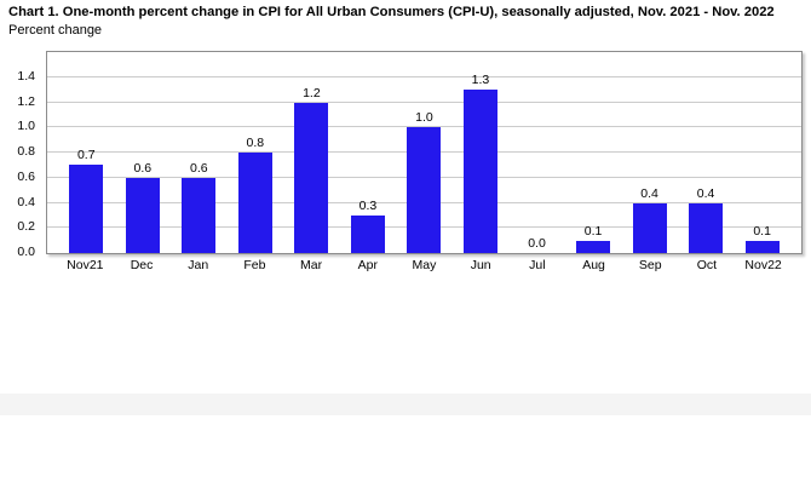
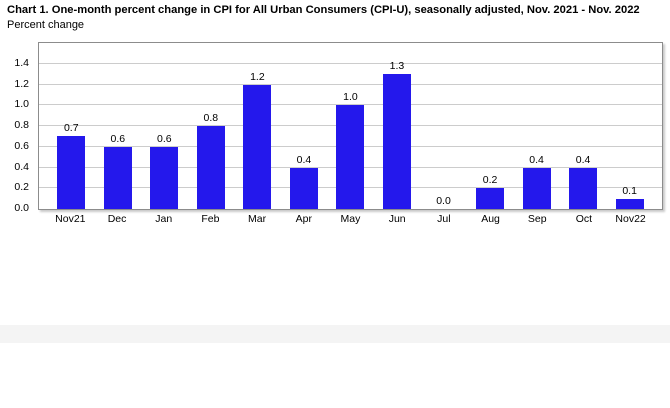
Apr: 0.3 -> 0.4
Aug: 0.1 -> 0.2
